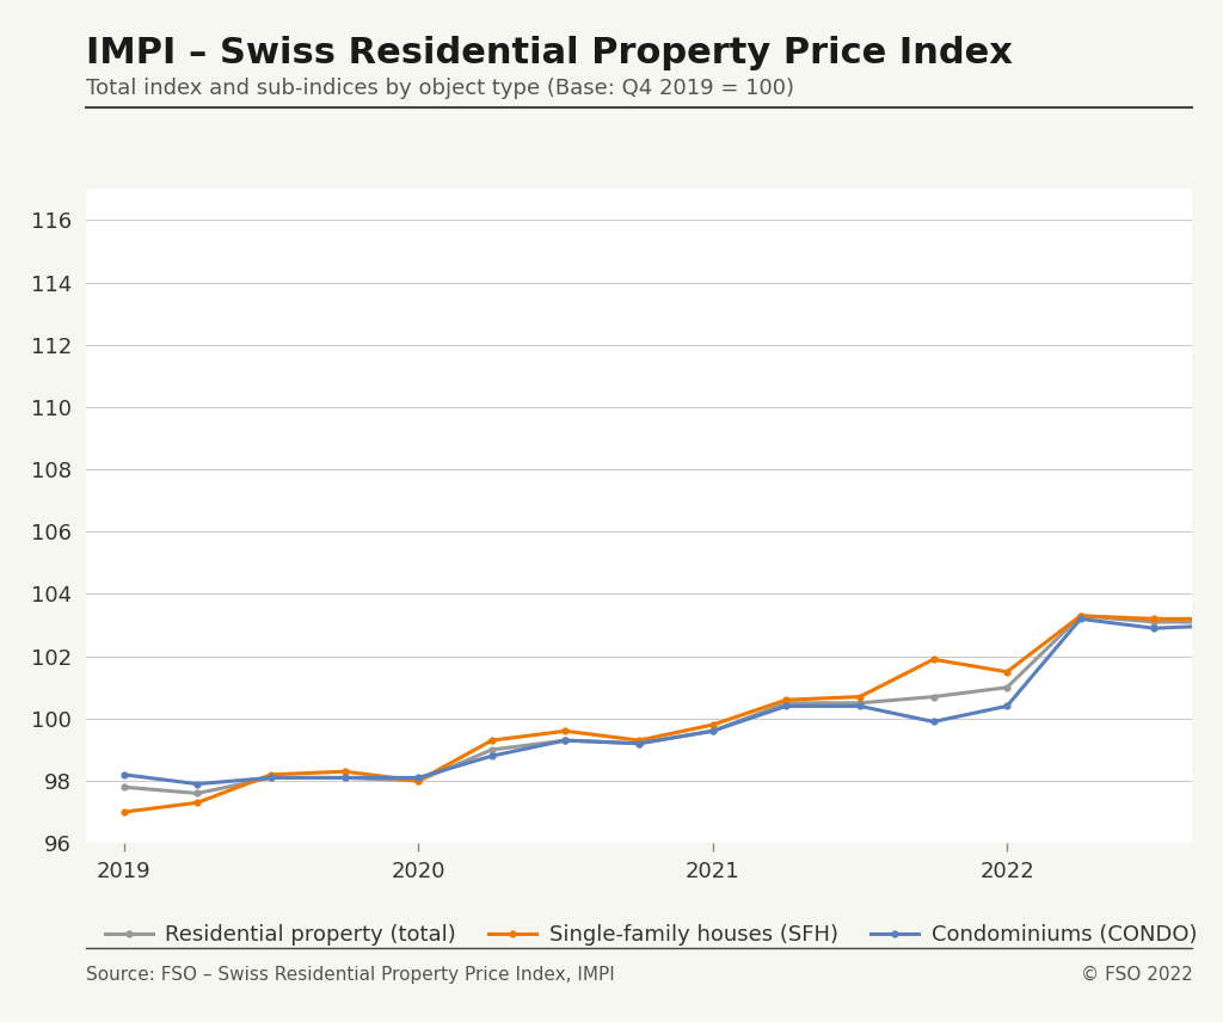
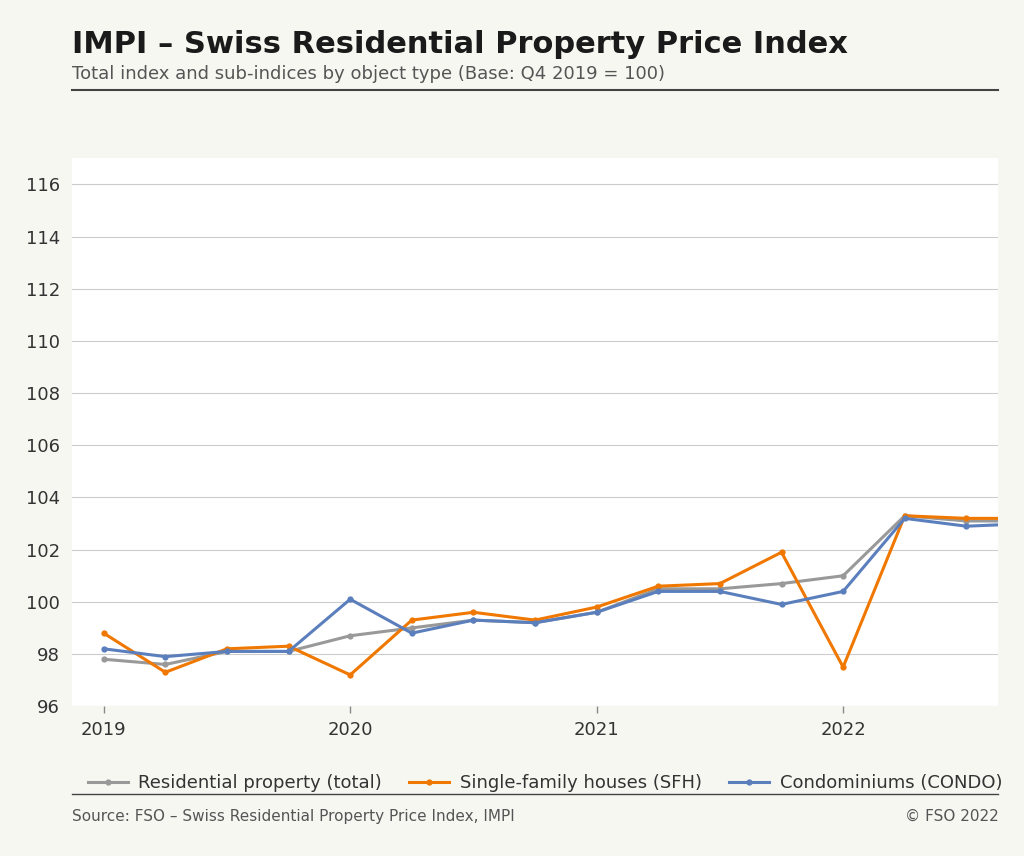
Single-family houses (SFH)/2019: 97.0 -> 98.8
Residential property (total)/2020: 98.0 -> 98.7
Single-family houses (SFH)/2020: 98.0 -> 97.2
Condominiums (CONDO)/2020: 98.1 -> 100.1
Single-family houses (SFH)/2022: 101.5 -> 97.5
